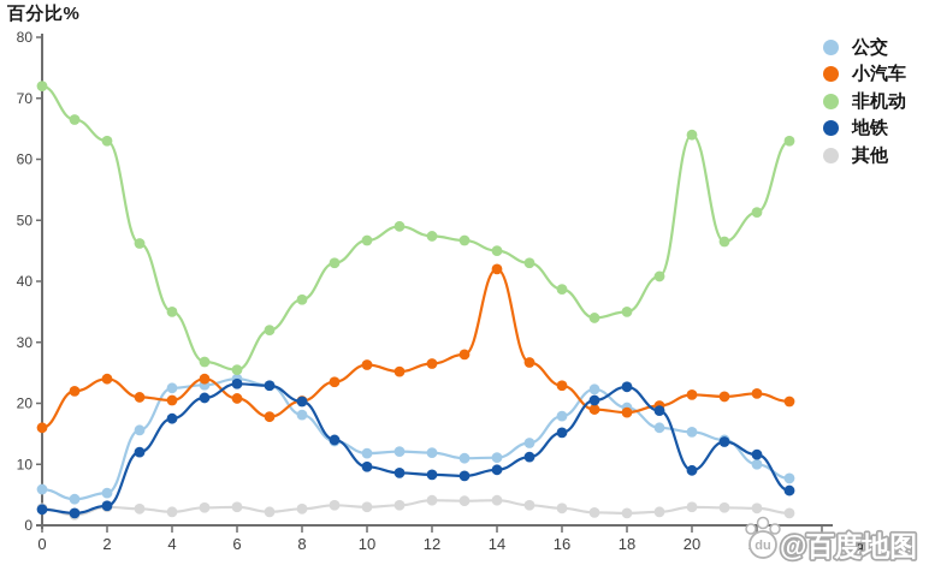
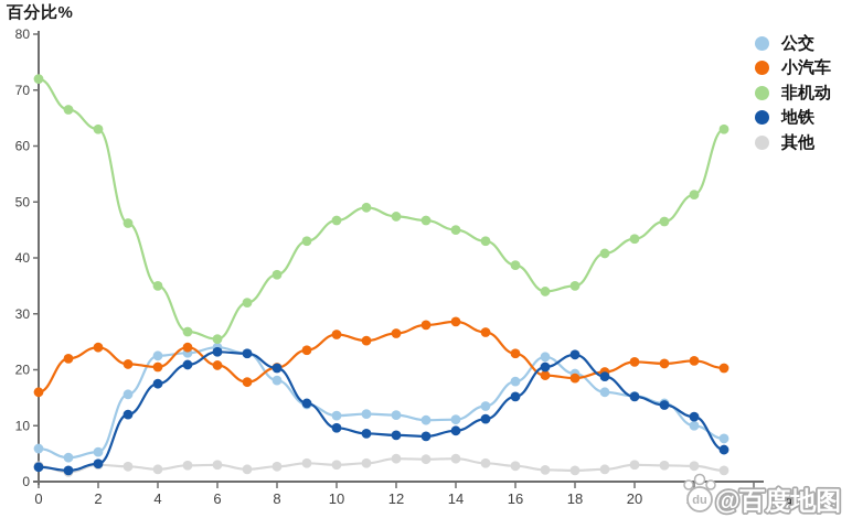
小汽车/14: 42 -> 29
非机动/20: 64 -> 43
地铁/20: 9 -> 15
